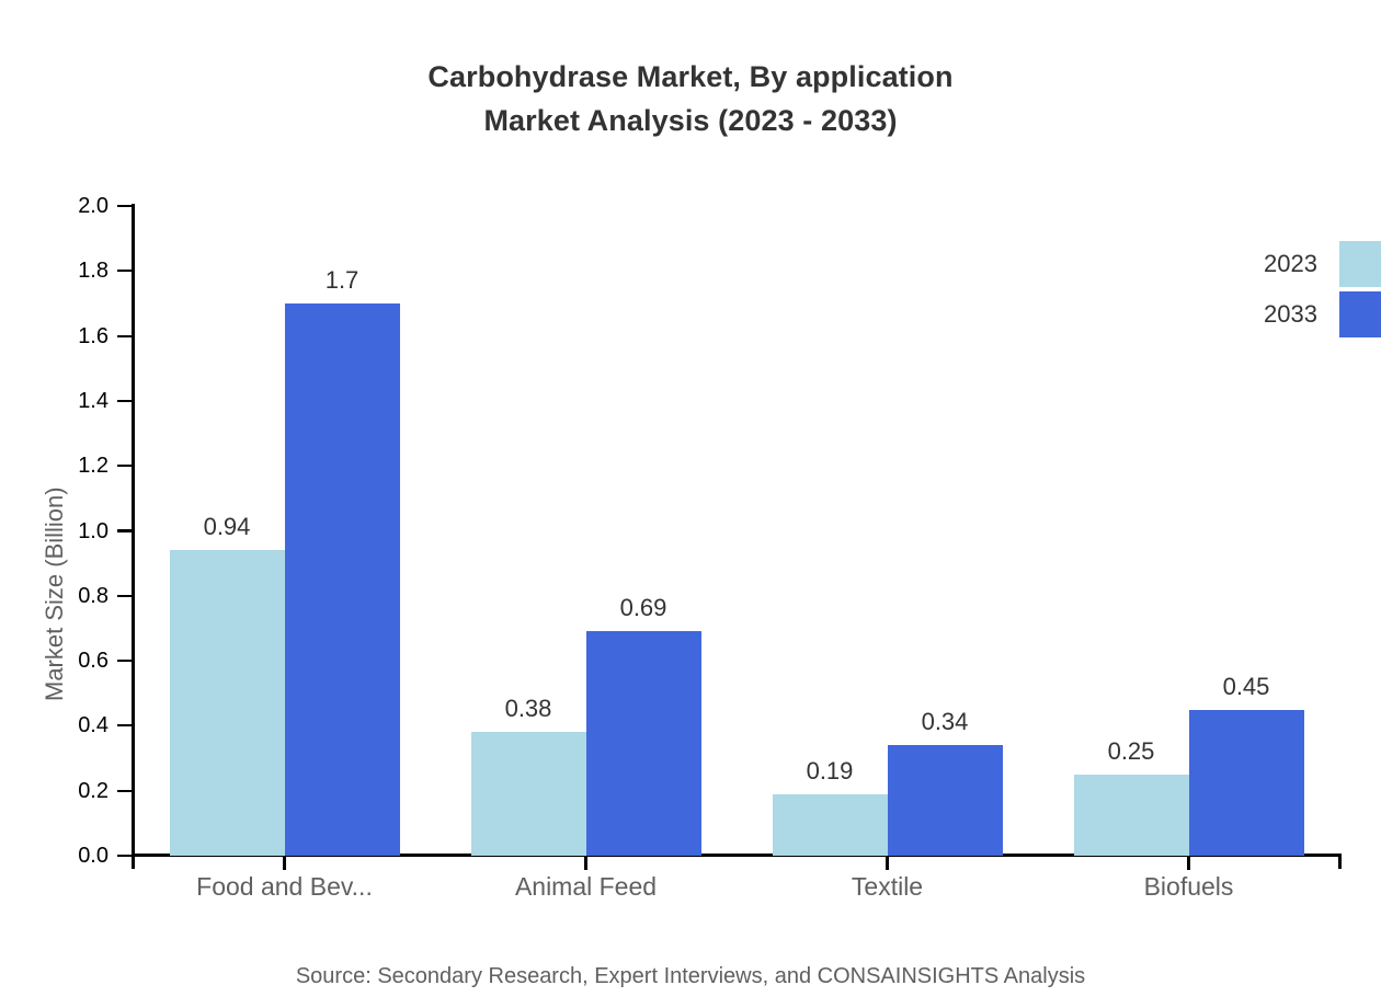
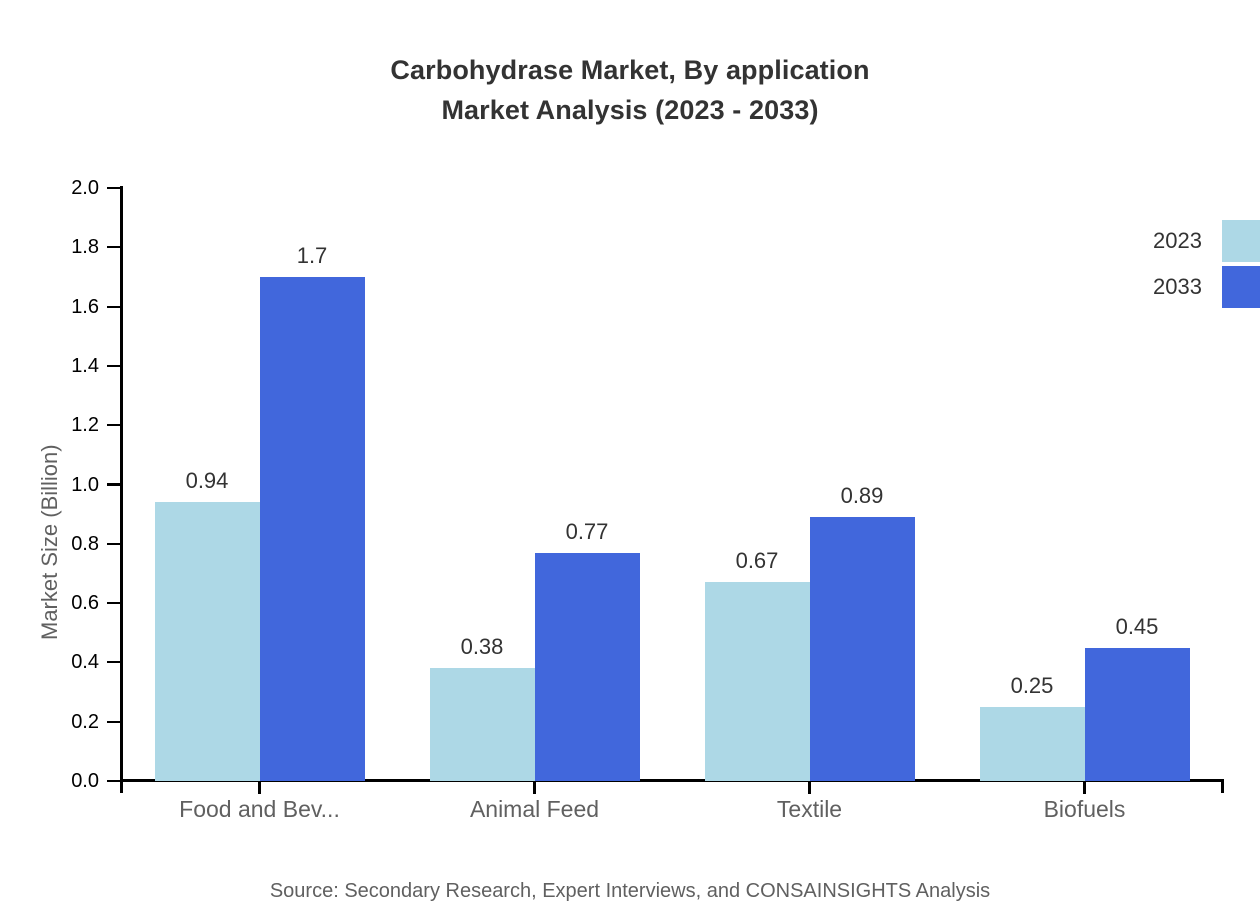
2033/Animal Feed: 0.69 -> 0.77
2023/Textile: 0.19 -> 0.67
2033/Textile: 0.34 -> 0.89
